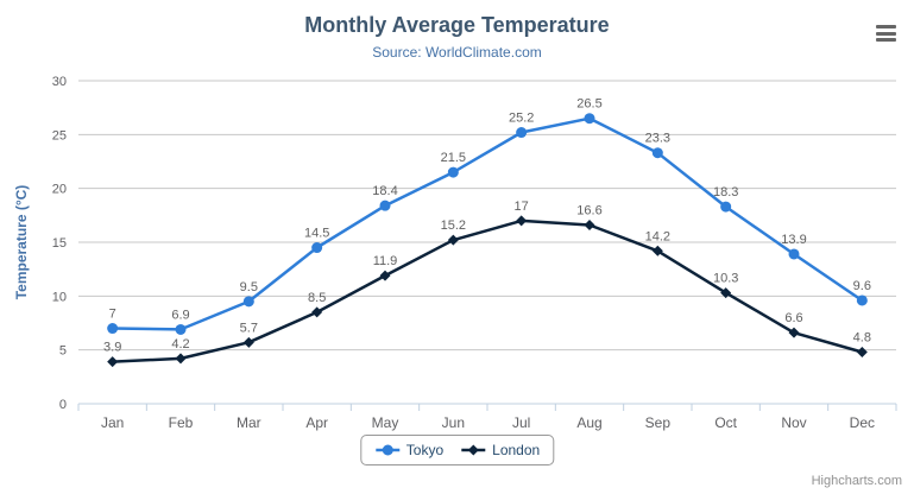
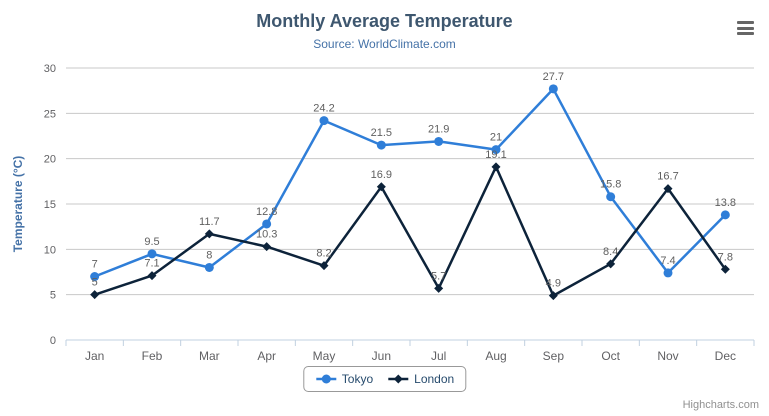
London/Jan: 3.9 -> 5
Tokyo/Feb: 6.9 -> 9.5
London/Feb: 4.2 -> 7.1
Tokyo/Mar: 9.5 -> 8
London/Mar: 5.7 -> 11.7
Tokyo/Apr: 14.5 -> 12.8
London/Apr: 8.5 -> 10.3
Tokyo/May: 18.4 -> 24.2
London/May: 11.9 -> 8.2
London/Jun: 15.2 -> 16.9
Tokyo/Jul: 25.2 -> 21.9
London/Jul: 17 -> 5.7
Tokyo/Aug: 26.5 -> 21
London/Aug: 16.6 -> 19.1
Tokyo/Sep: 23.3 -> 27.7
London/Sep: 14.2 -> 4.9
Tokyo/Oct: 18.3 -> 15.8
London/Oct: 10.3 -> 8.4
Tokyo/Nov: 13.9 -> 7.4
London/Nov: 6.6 -> 16.7
Tokyo/Dec: 9.6 -> 13.8
London/Dec: 4.8 -> 7.8
